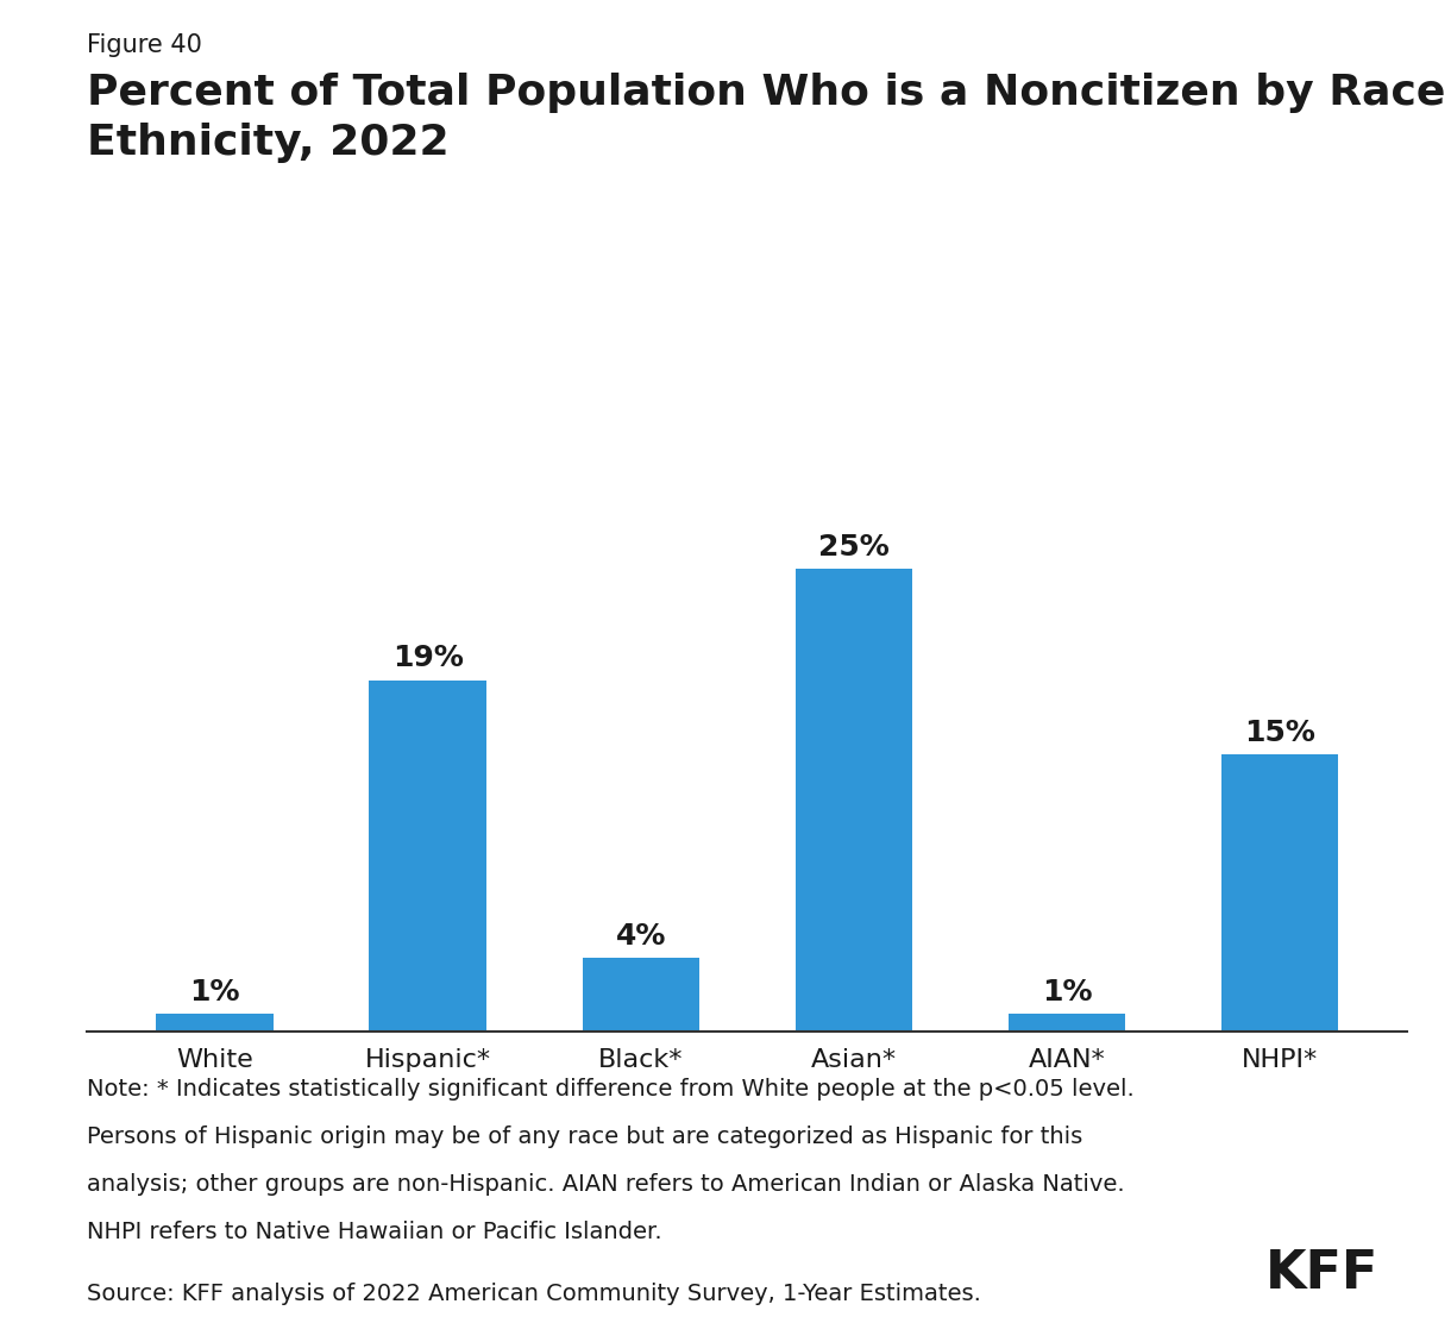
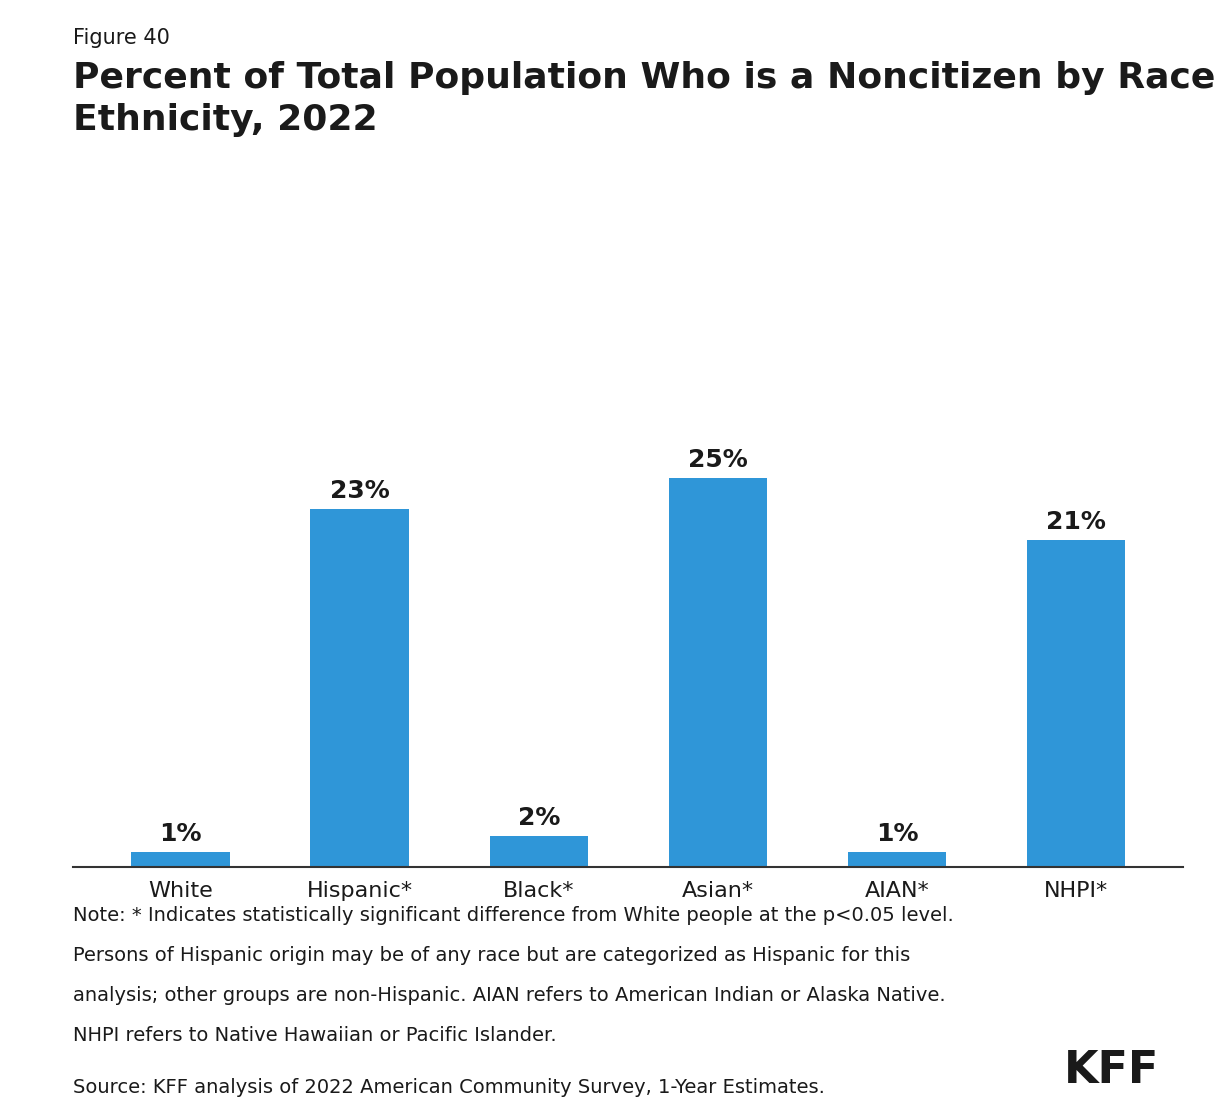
Hispanic*: 19% -> 23%
Black*: 4% -> 2%
NHPI*: 15% -> 21%
